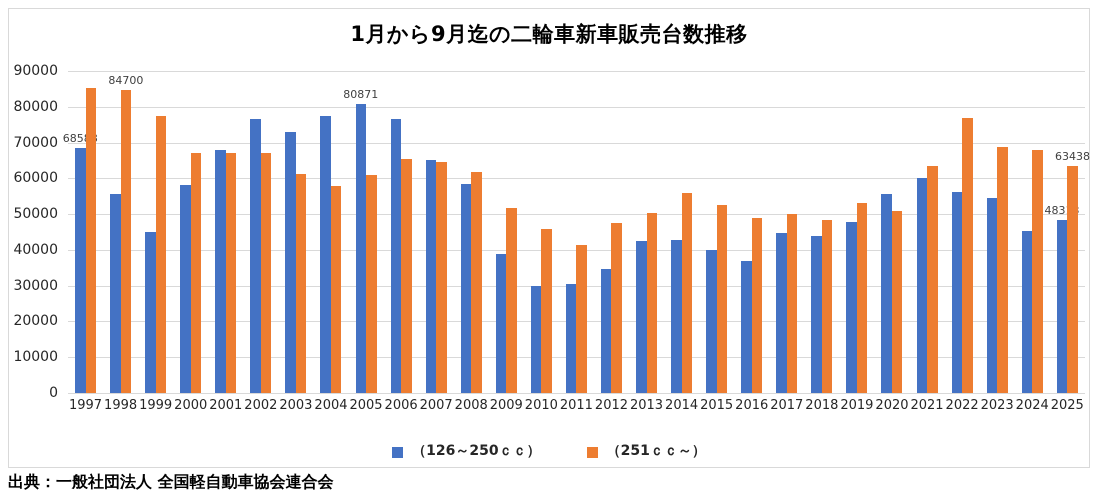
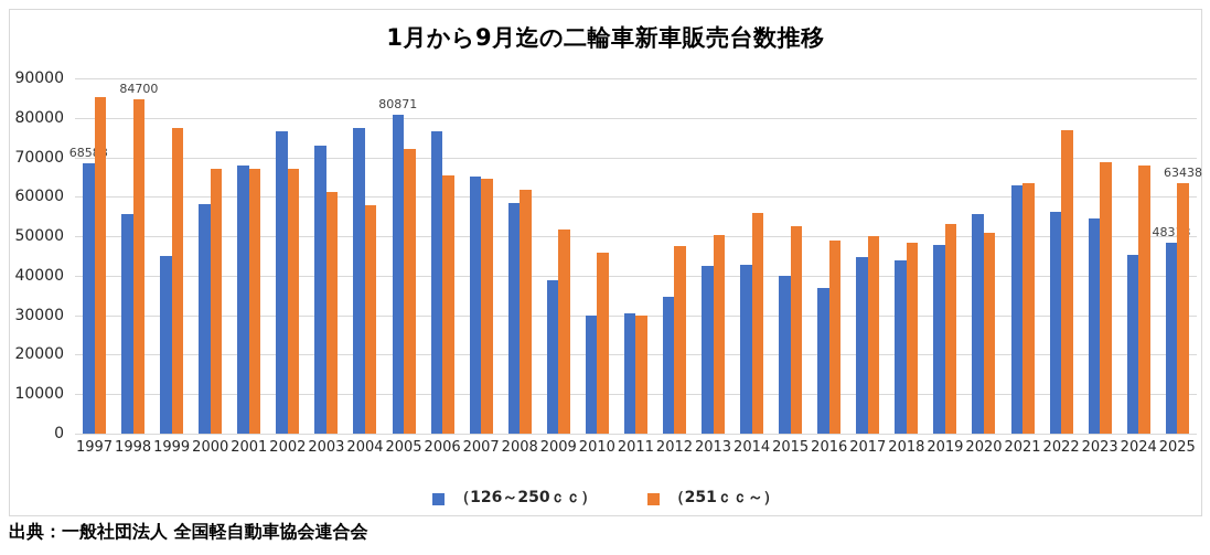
（251ｃｃ～）/2005: 61000 -> 72000
（251ｃｃ～）/2011: 41000 -> 30000
（126～250ｃｃ）/2021: 60000 -> 63000
